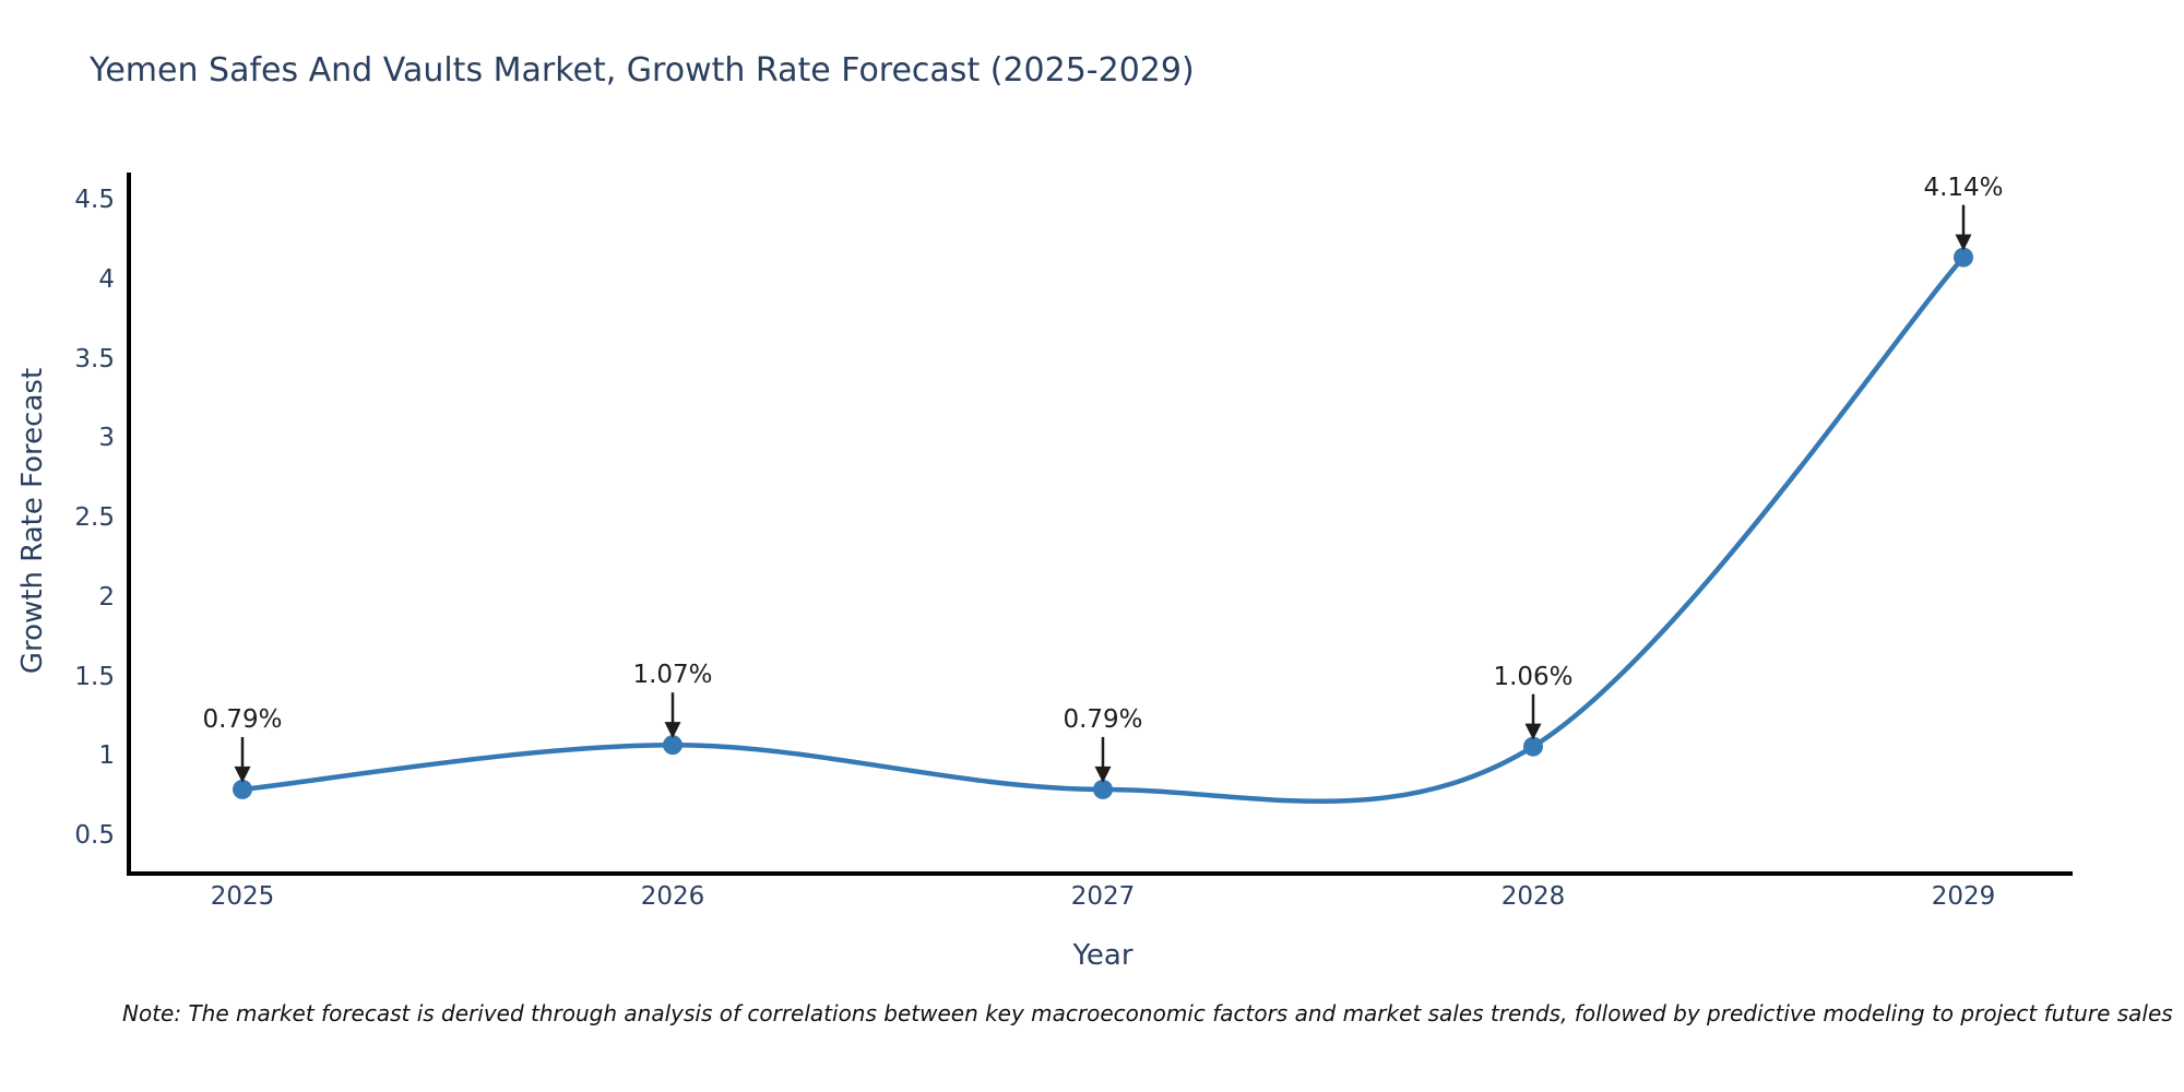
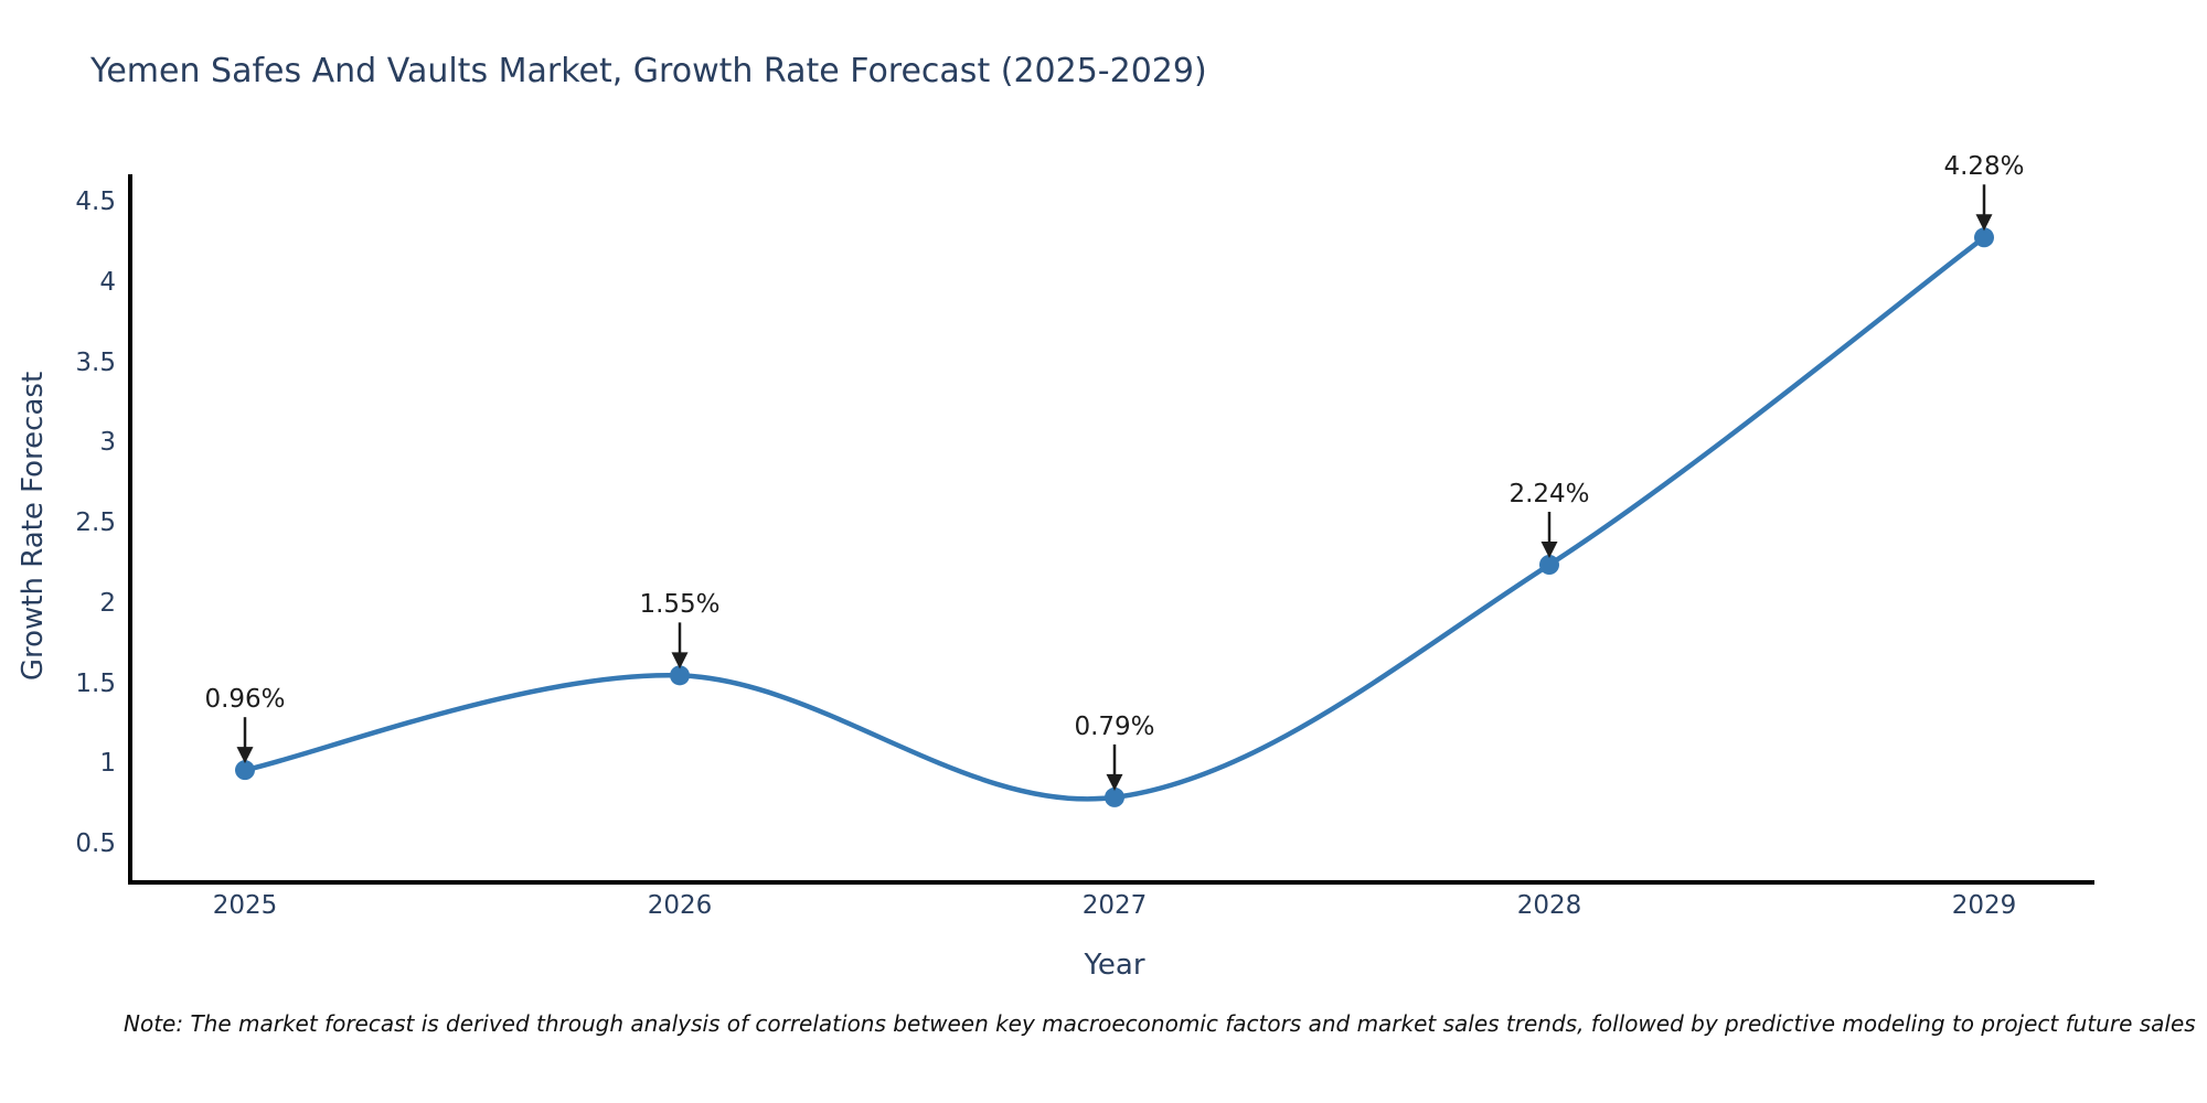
2025: 0.79% -> 0.96%
2026: 1.07% -> 1.55%
2028: 1.06% -> 2.24%
2029: 4.14% -> 4.28%
